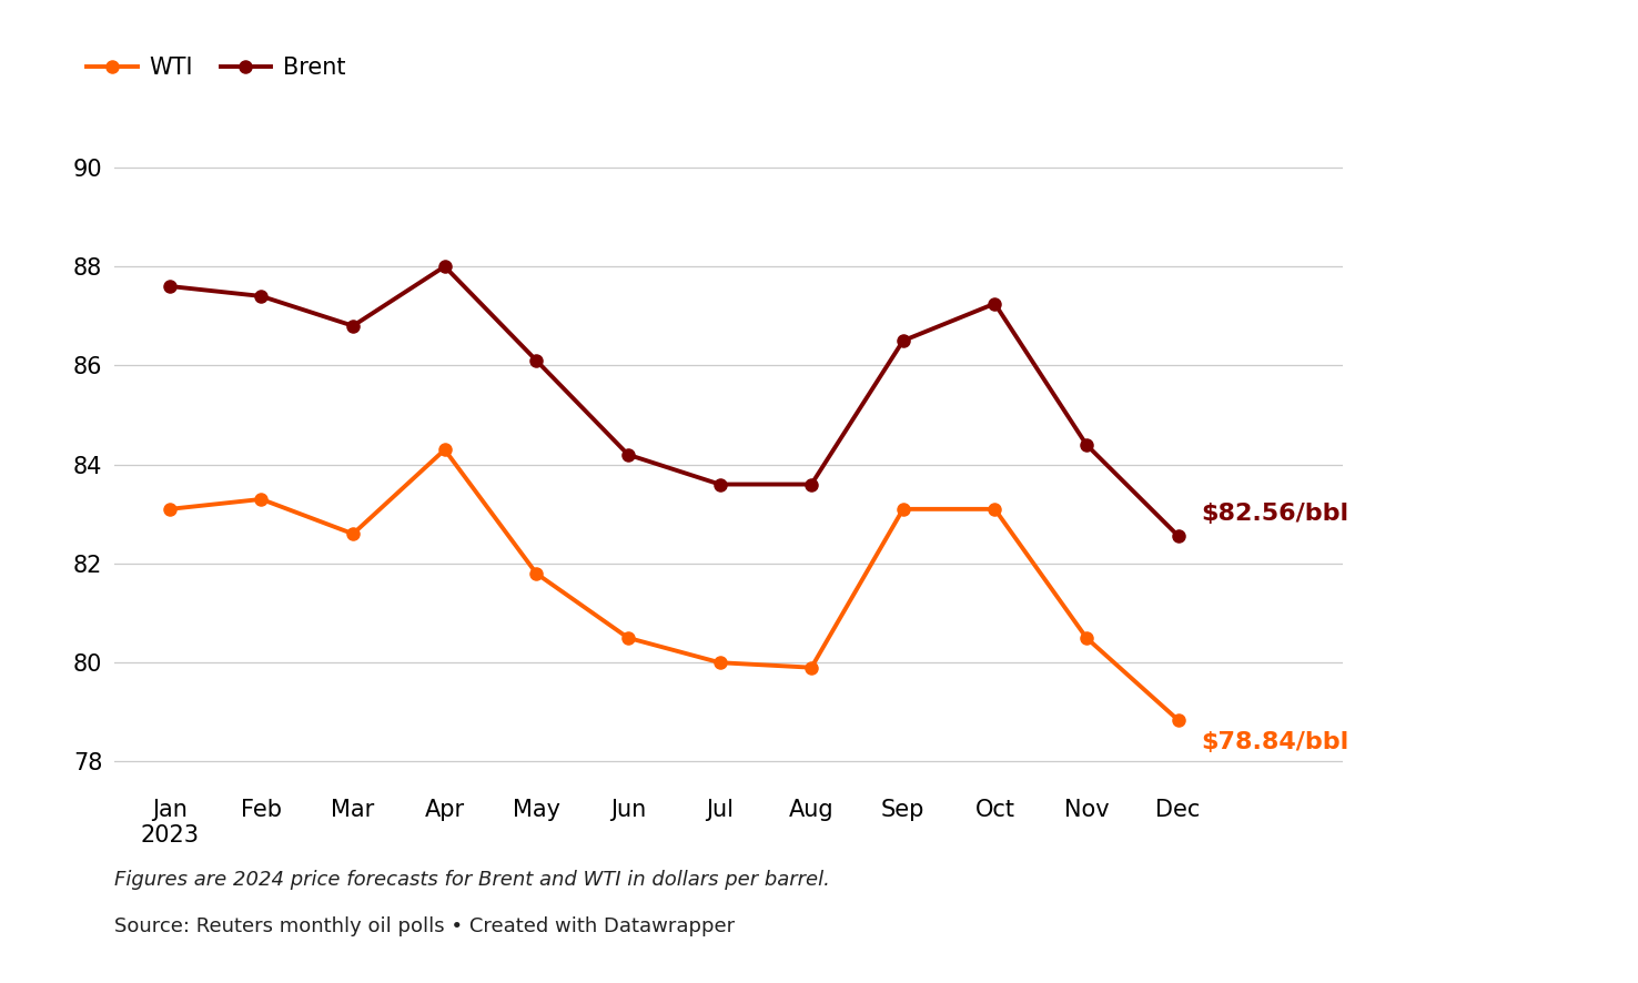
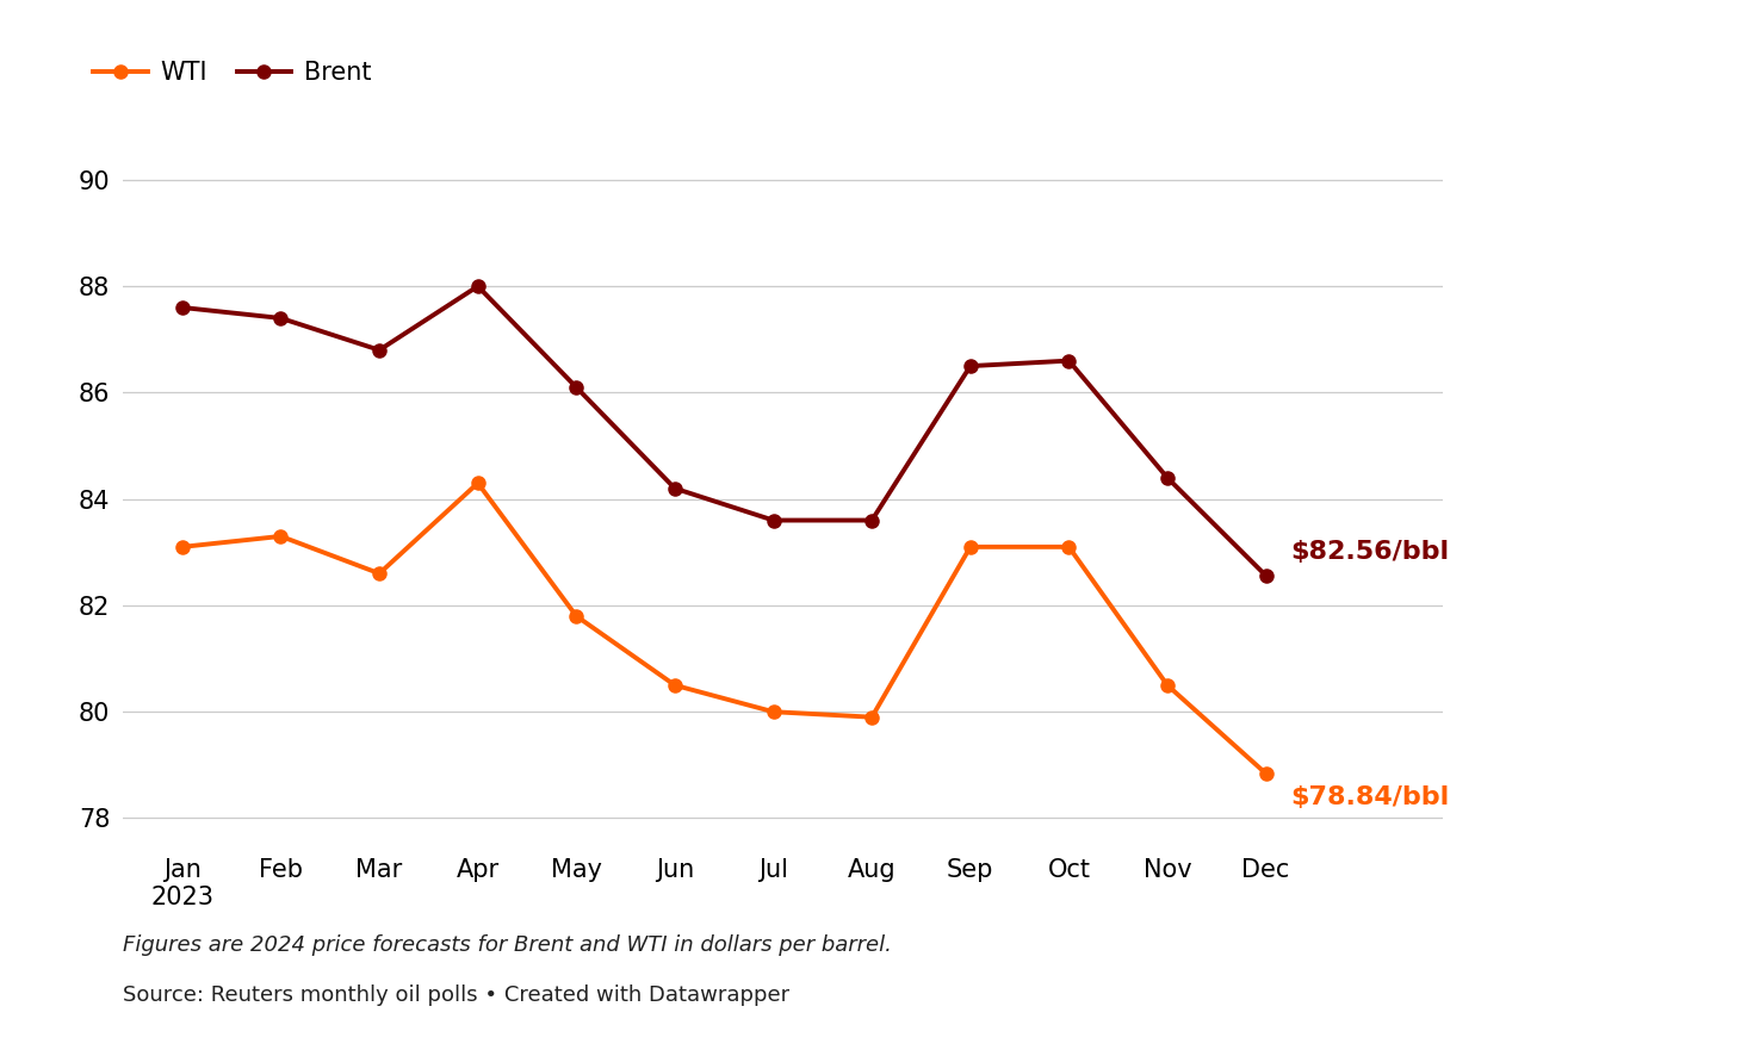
Brent/Oct: 87.25 -> 86.60
